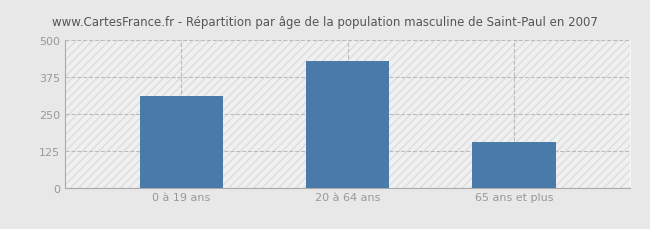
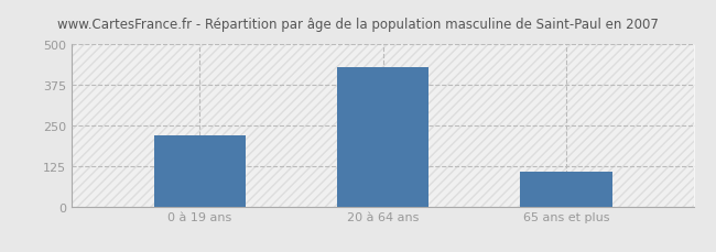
0 à 19 ans: 310 -> 220
65 ans et plus: 155 -> 108
